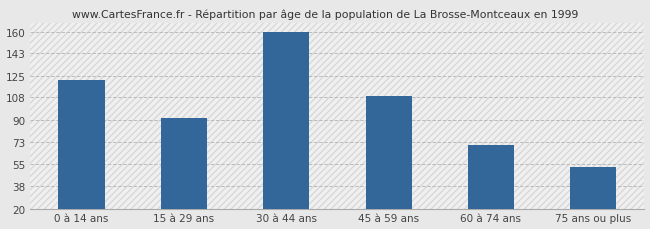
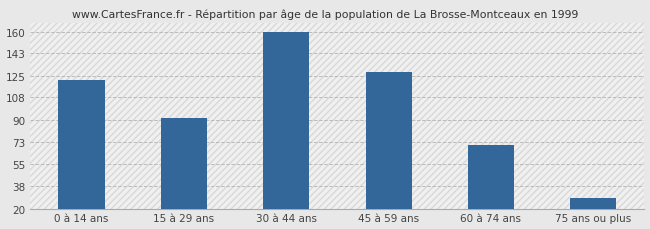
45 à 59 ans: 109 -> 128
75 ans ou plus: 53 -> 28
